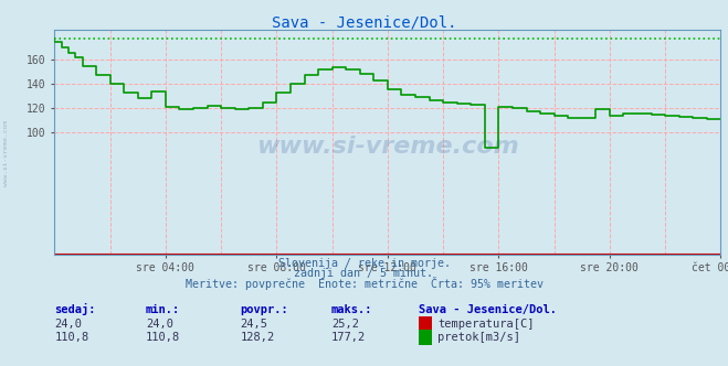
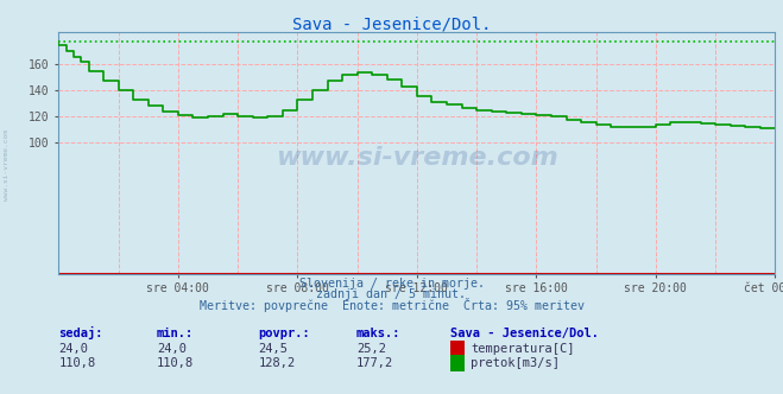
sre 04:00: 134 -> 124
sre 16:00: 88 -> 122
sre 20:00: 119 -> 112
